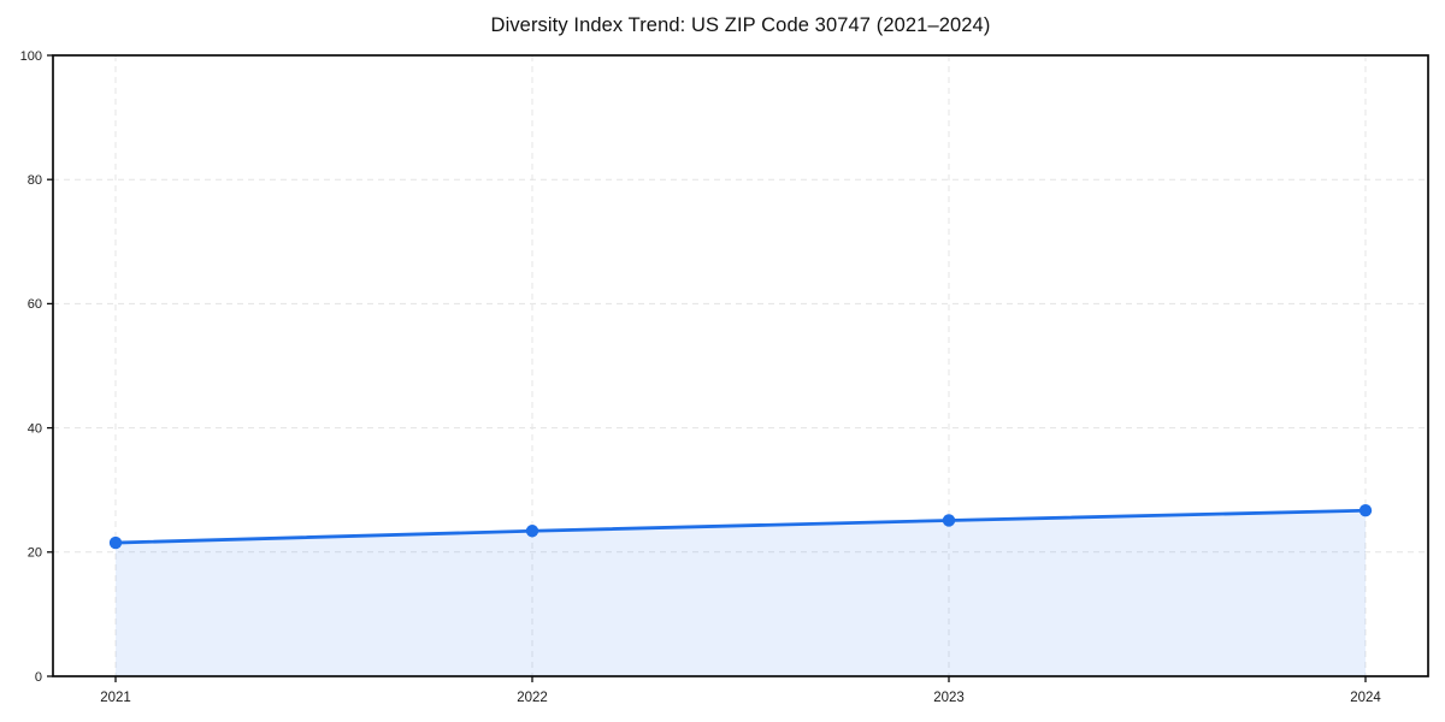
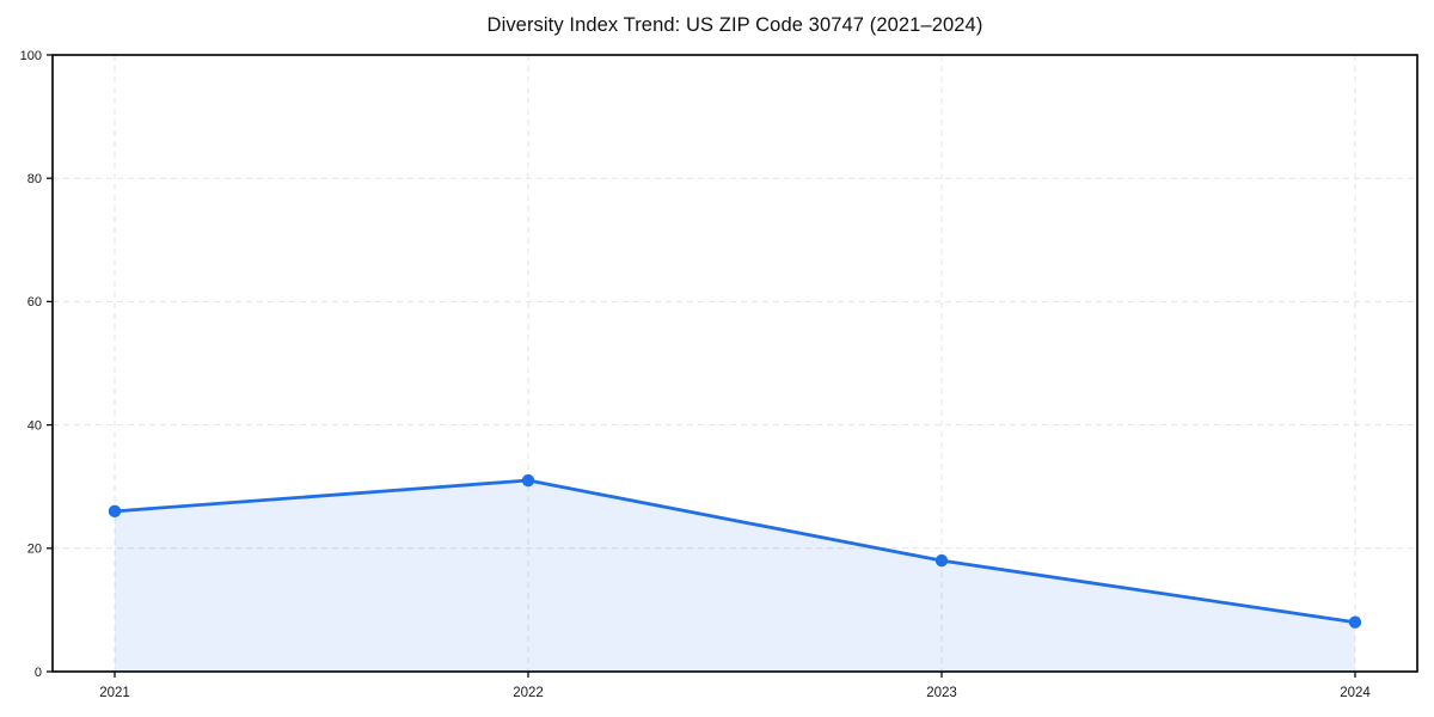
2021: 22 -> 26
2022: 23 -> 31
2023: 25 -> 18
2024: 27 -> 8
